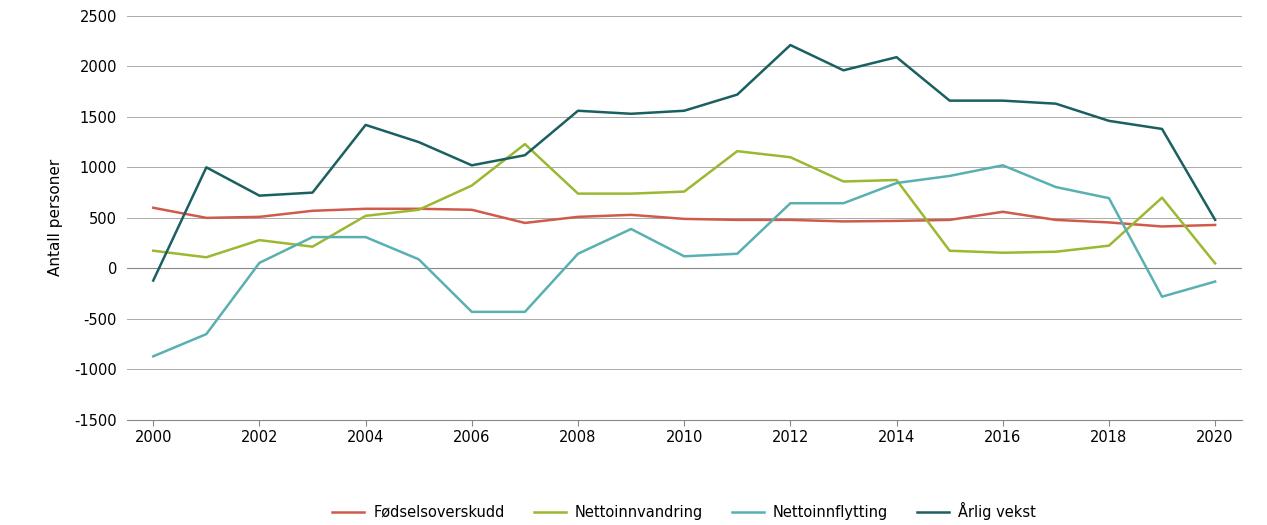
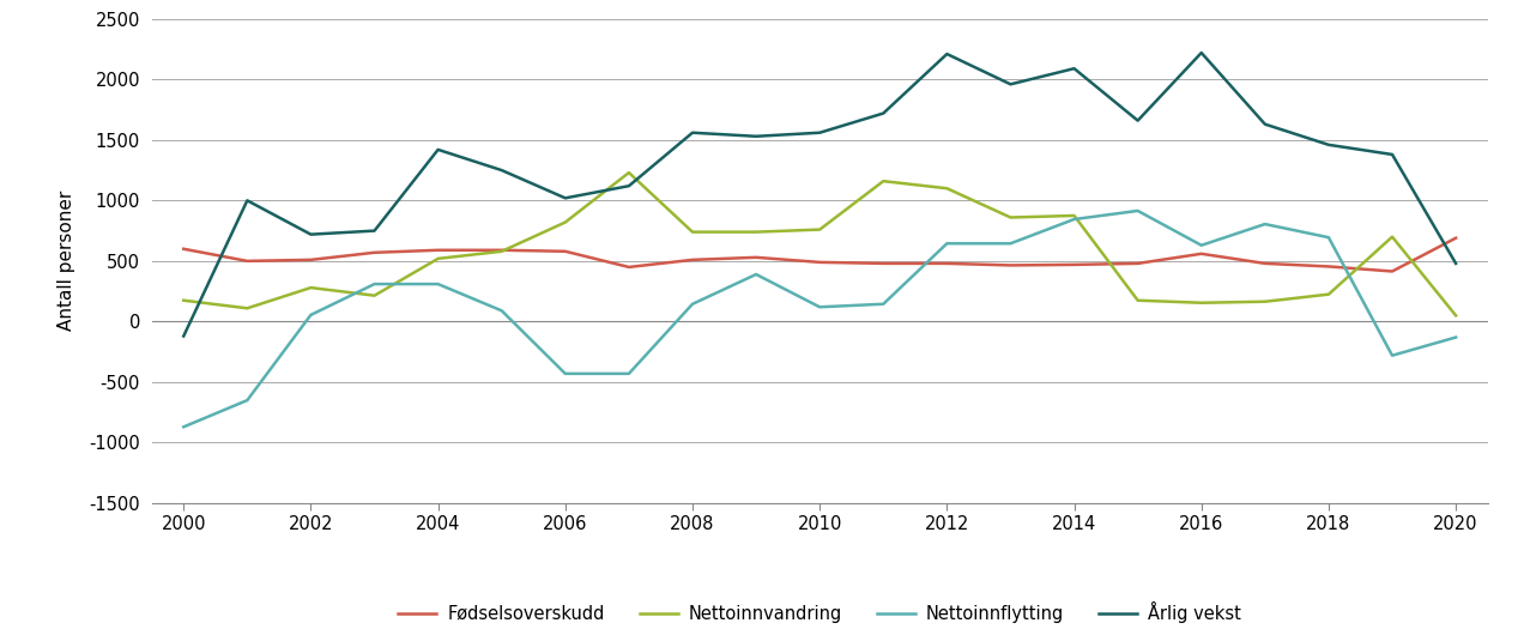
Nettoinnflytting/2016: 1020 -> 630
Årlig vekst/2016: 1660 -> 2220
Fødselsoverskudd/2020: 430 -> 690
